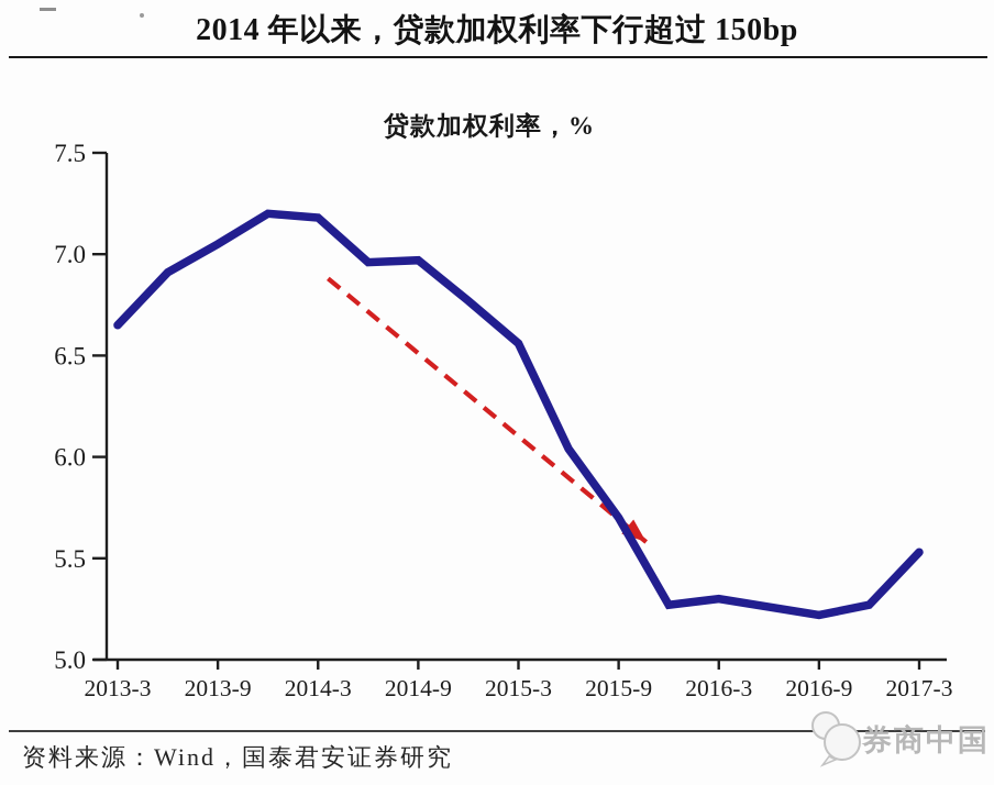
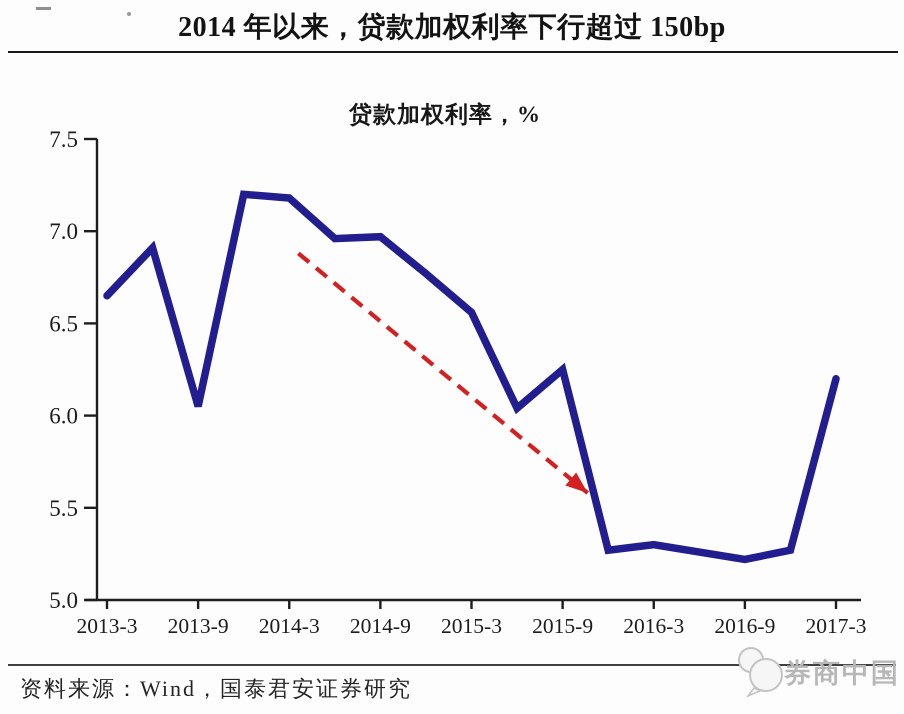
2013-9: 7.05 -> 6.05
2015-9: 5.70 -> 6.25
2017-3: 5.53 -> 6.20
